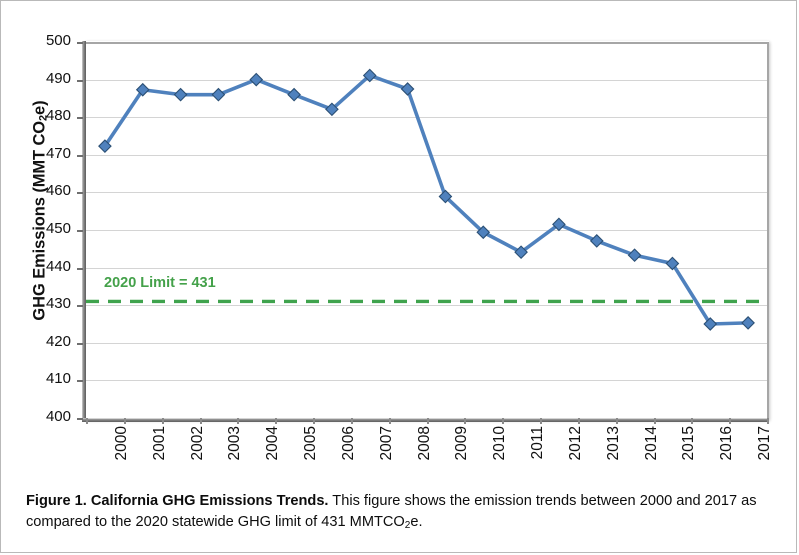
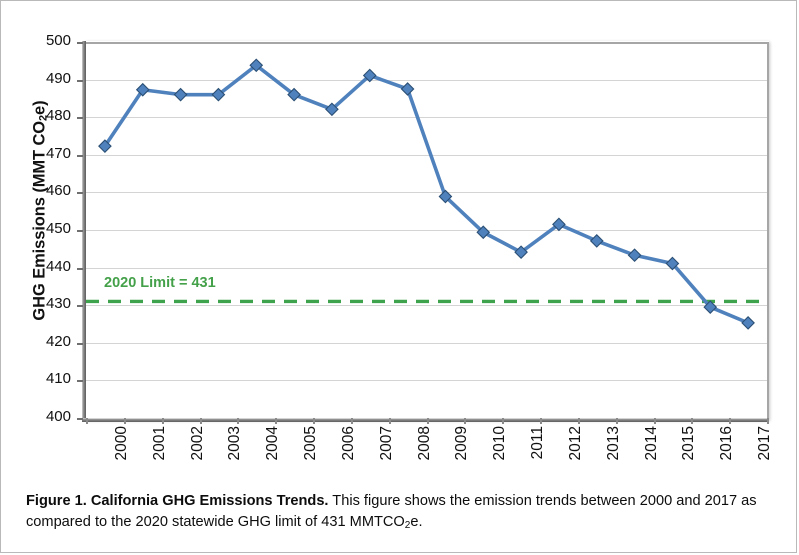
2004: 490 -> 494
2016: 425 -> 430
